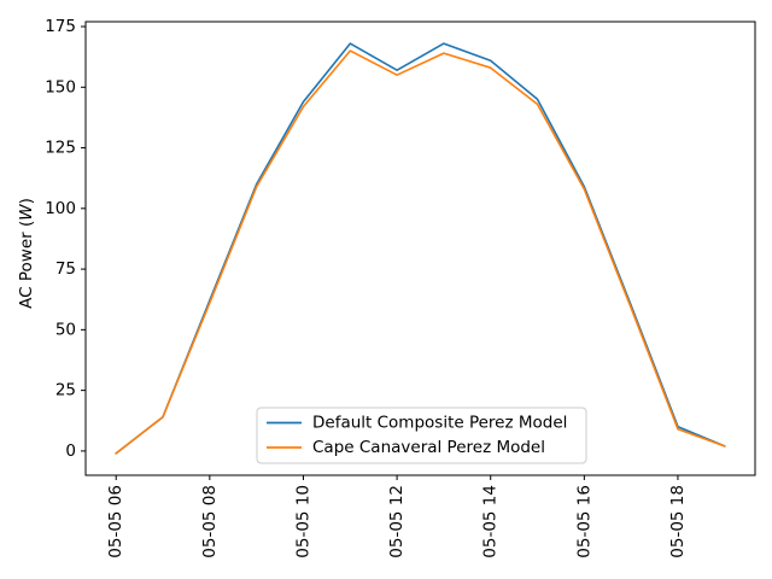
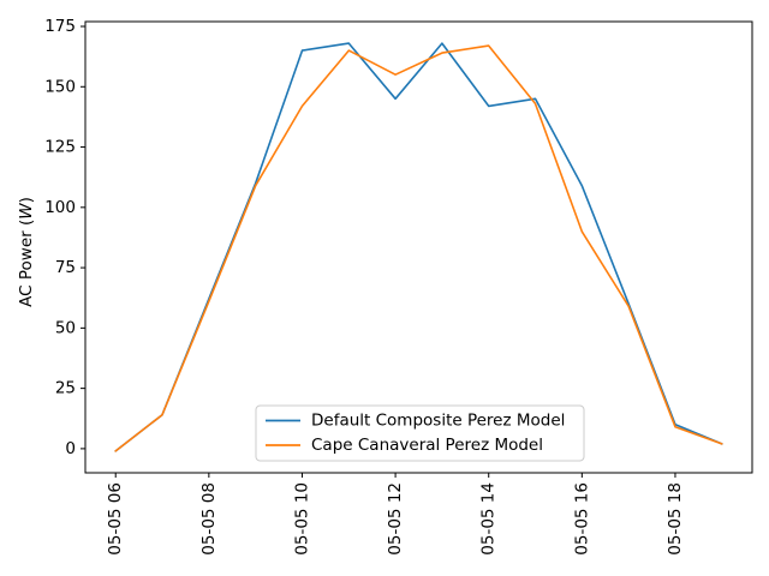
Default Composite Perez Model/05-05 10: 144 -> 165
Default Composite Perez Model/05-05 12: 157 -> 145
Default Composite Perez Model/05-05 14: 161 -> 142
Cape Canaveral Perez Model/05-05 14: 158 -> 167
Cape Canaveral Perez Model/05-05 16: 108 -> 90
